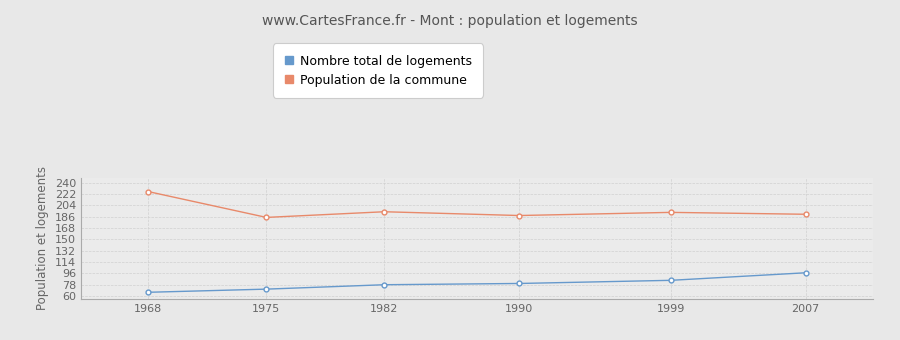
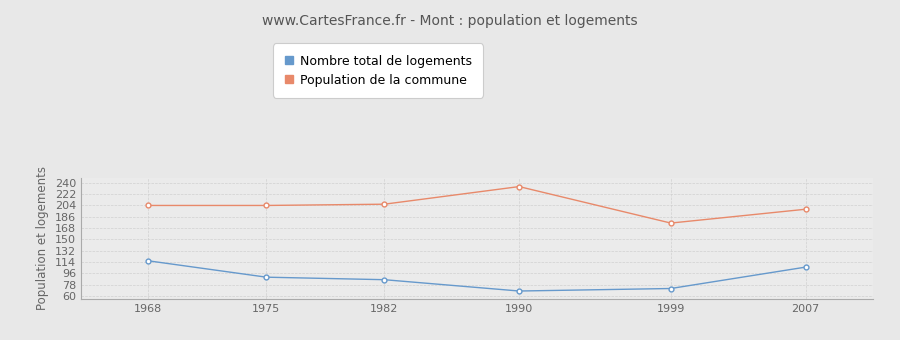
Nombre total de logements/1968: 66 -> 116
Population de la commune/1968: 226 -> 204
Nombre total de logements/1975: 71 -> 90
Population de la commune/1975: 185 -> 204
Nombre total de logements/1982: 78 -> 86
Population de la commune/1982: 194 -> 206
Nombre total de logements/1990: 80 -> 68
Population de la commune/1990: 188 -> 234
Nombre total de logements/1999: 85 -> 72
Population de la commune/1999: 193 -> 176
Nombre total de logements/2007: 97 -> 106
Population de la commune/2007: 190 -> 198
